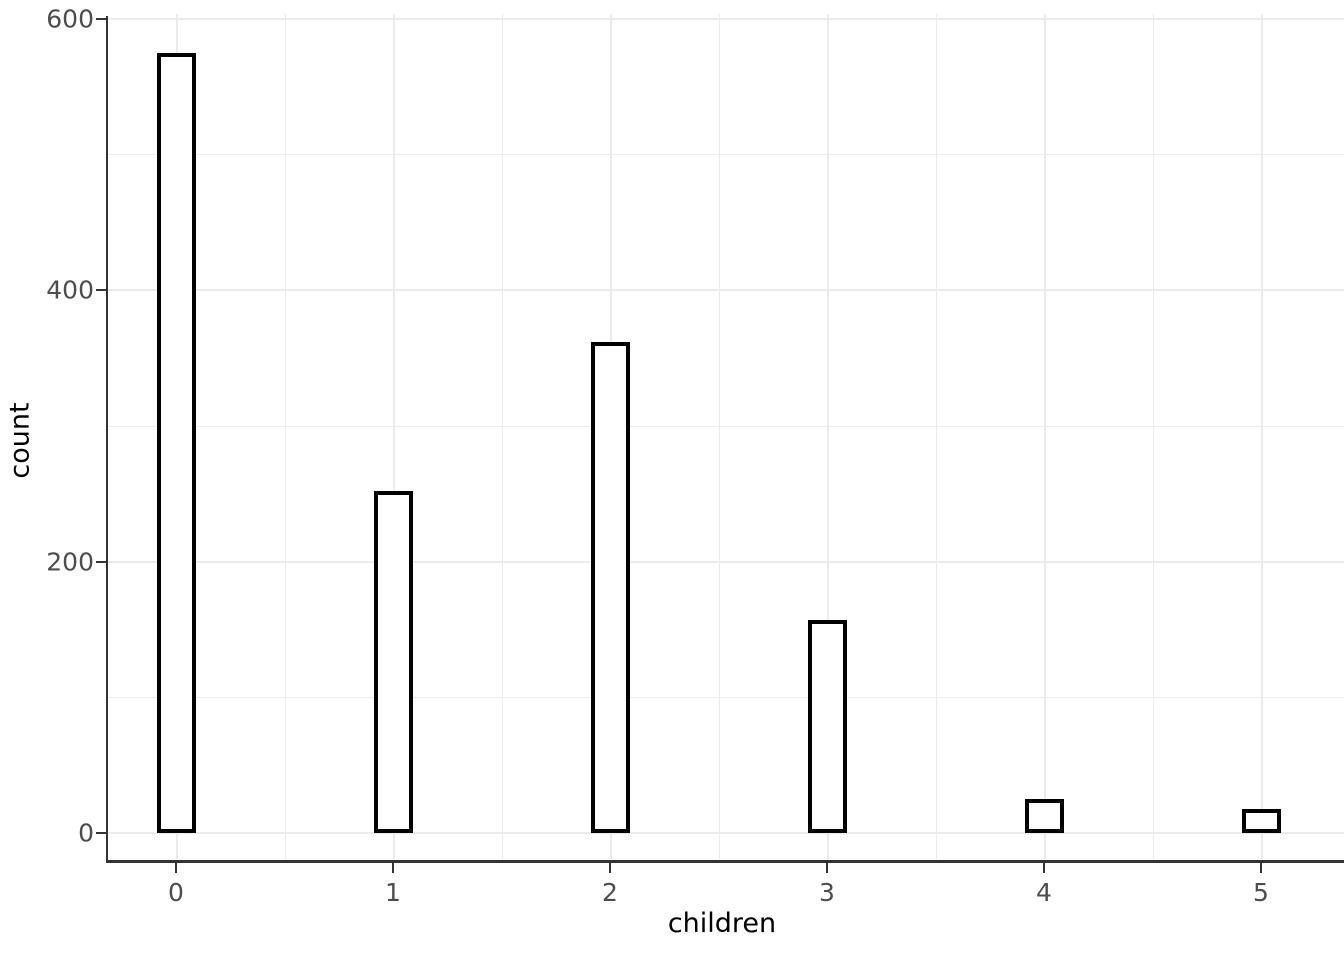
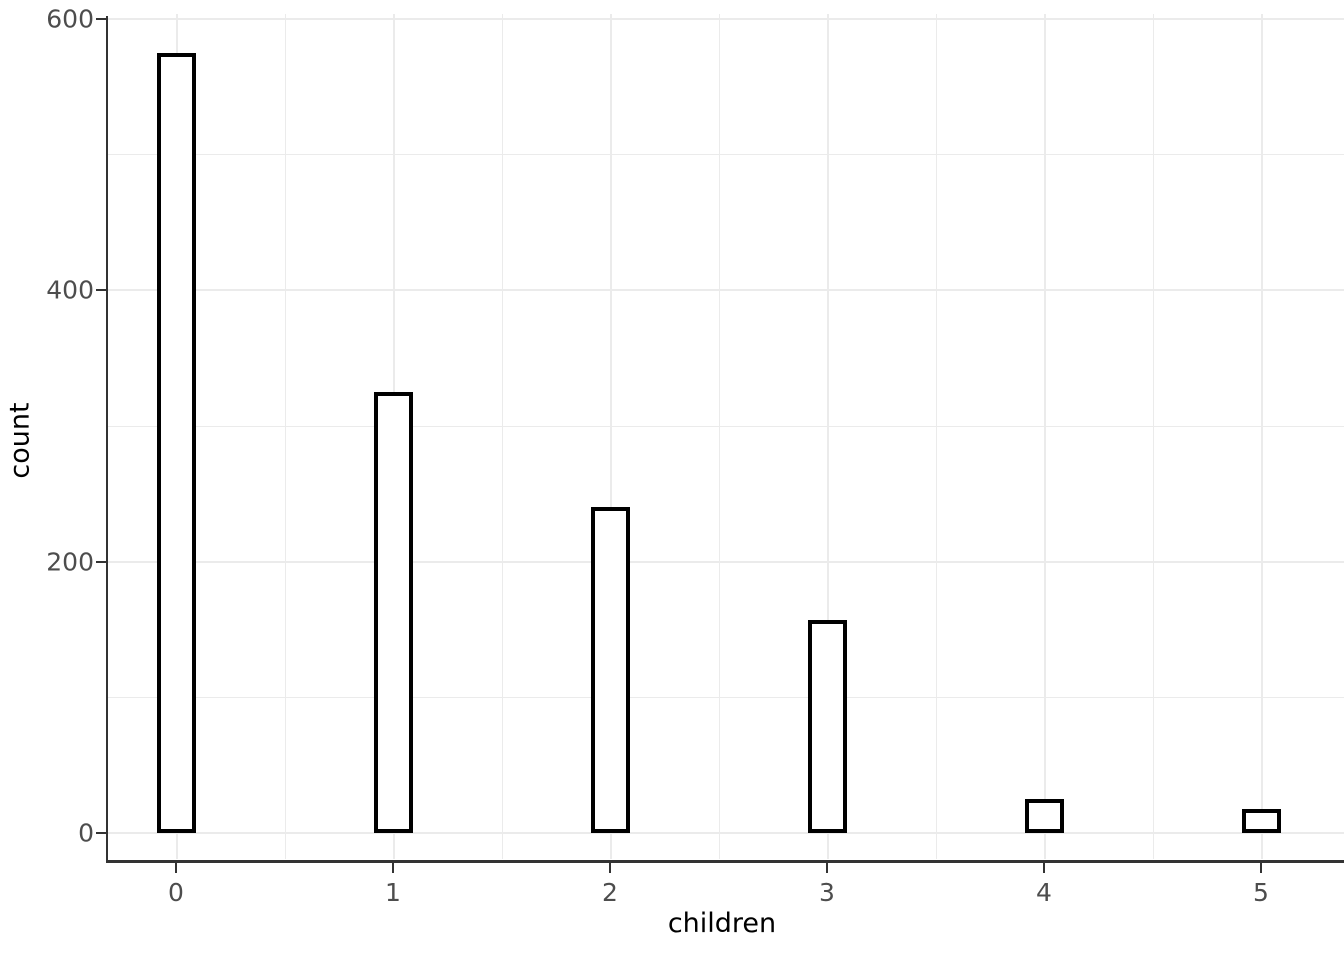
1: 252 -> 325
2: 362 -> 240
